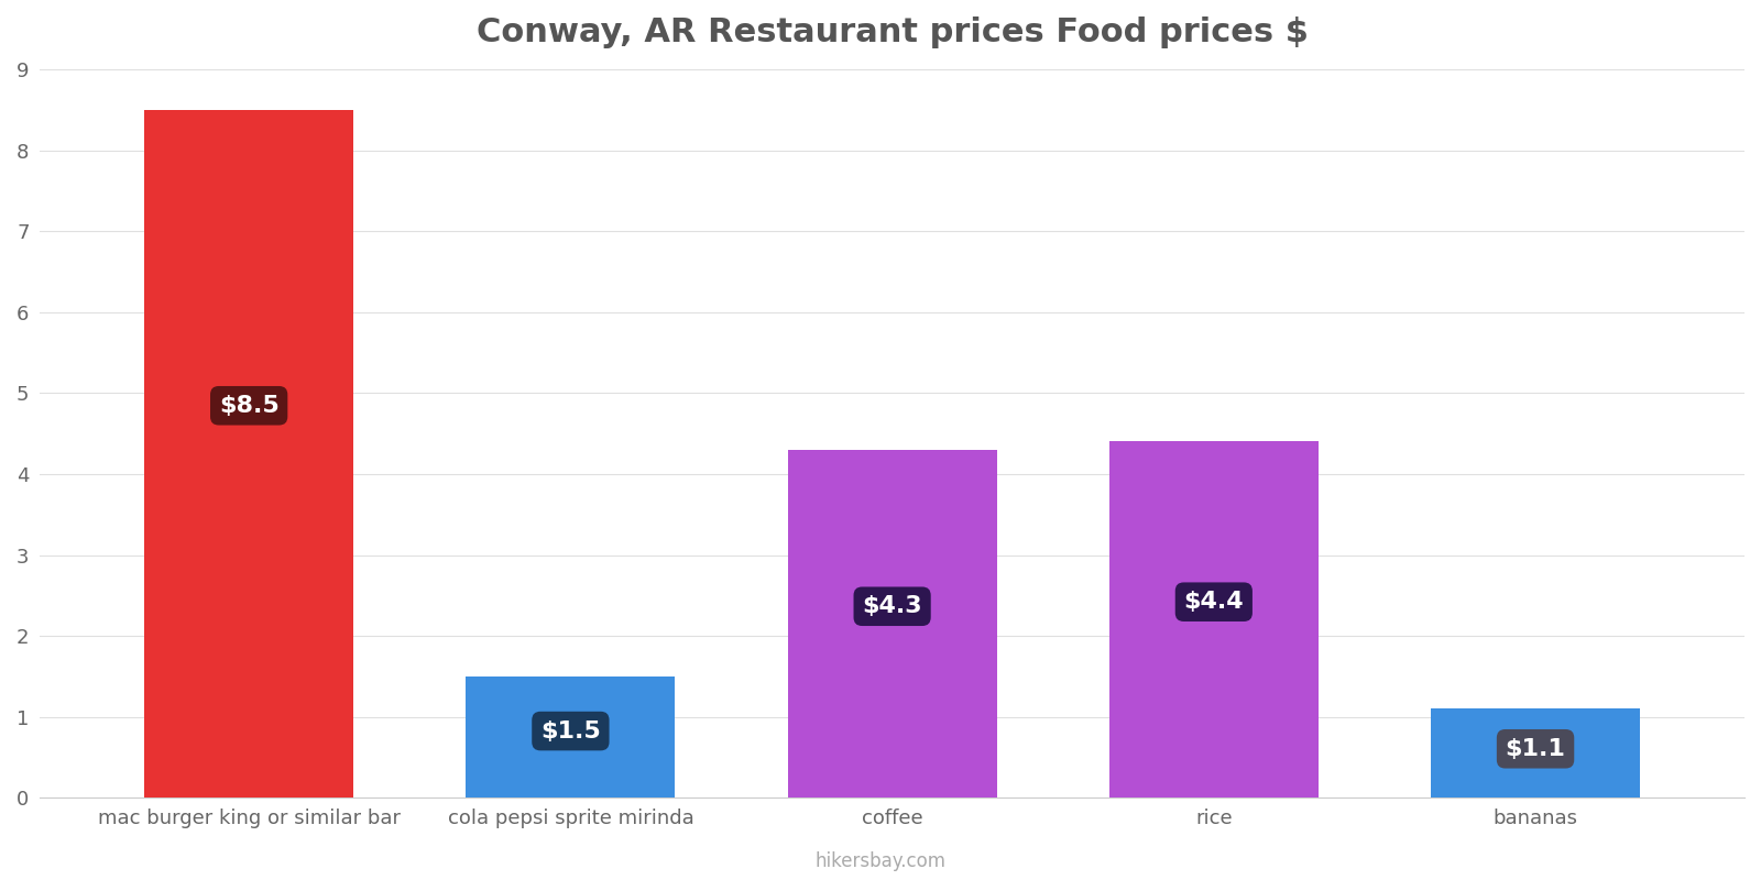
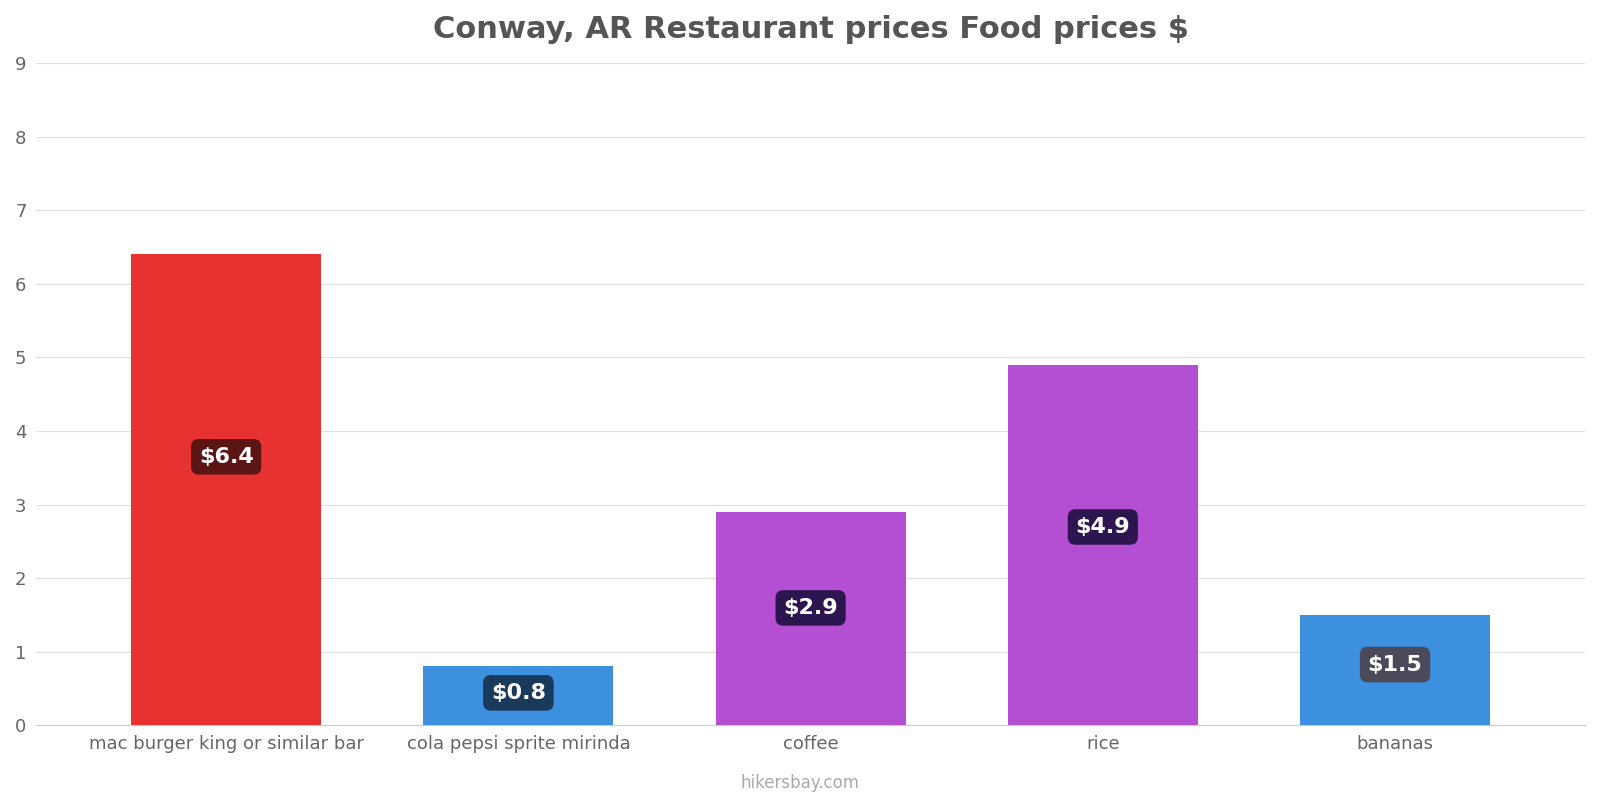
mac burger king or similar bar: $8.5 -> $6.4
cola pepsi sprite mirinda: $1.5 -> $0.8
coffee: $4.3 -> $2.9
rice: $4.4 -> $4.9
bananas: $1.1 -> $1.5
